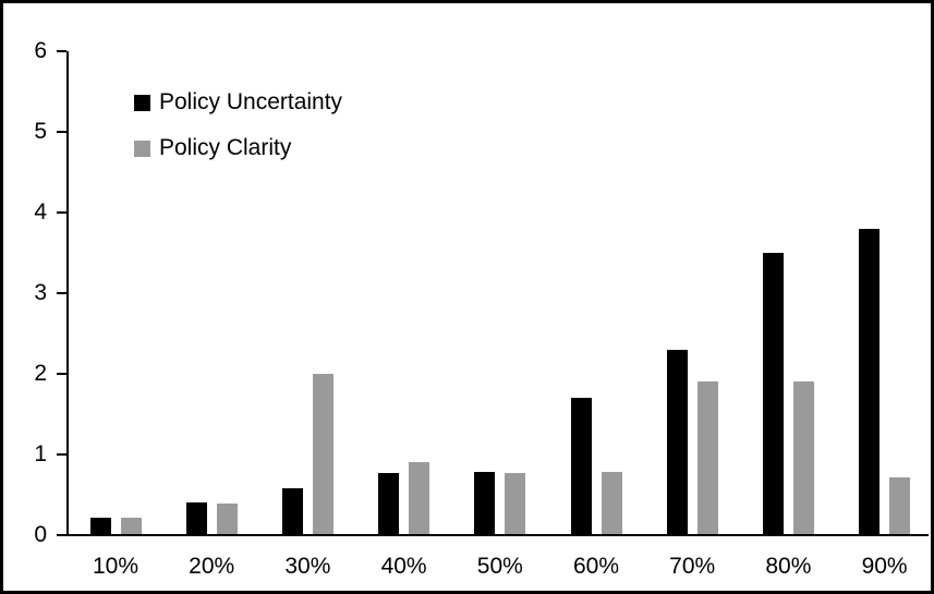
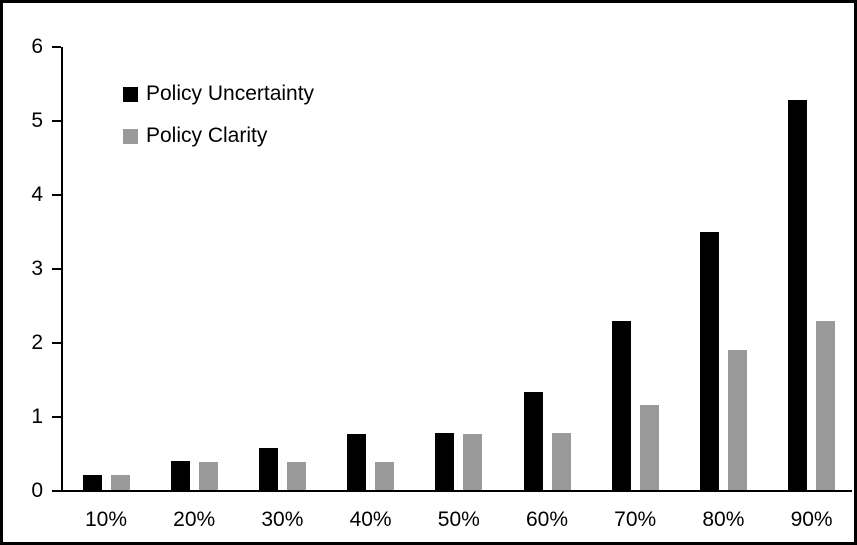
Policy Clarity/30%: 2.0 -> 0.4
Policy Clarity/40%: 0.9 -> 0.4
Policy Uncertainty/60%: 1.7 -> 1.3
Policy Clarity/70%: 1.9 -> 1.1
Policy Uncertainty/90%: 3.8 -> 5.3
Policy Clarity/90%: 0.7 -> 2.3
